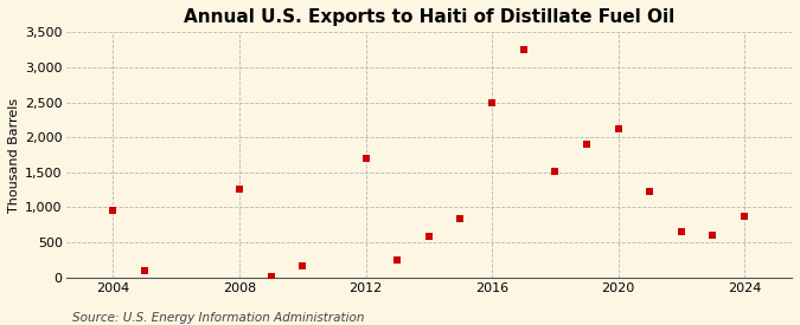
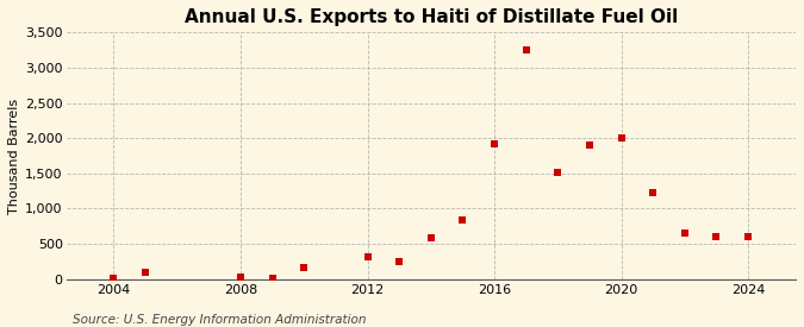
2004: 960 -> 10
2008: 1,260 -> 20
2012: 1,700 -> 310
2016: 2,500 -> 1,910
2020: 2,120 -> 2,000
2024: 880 -> 600
